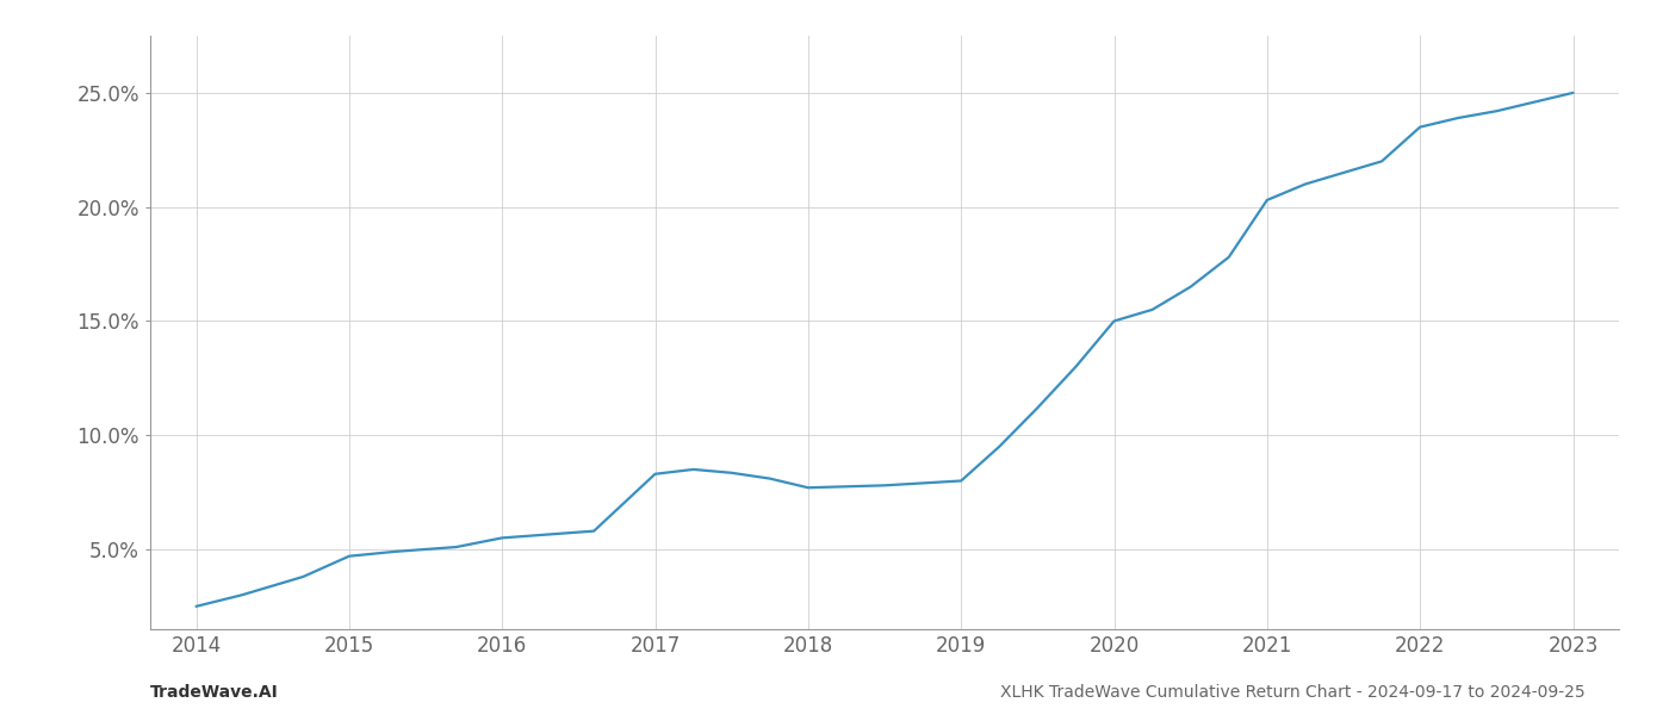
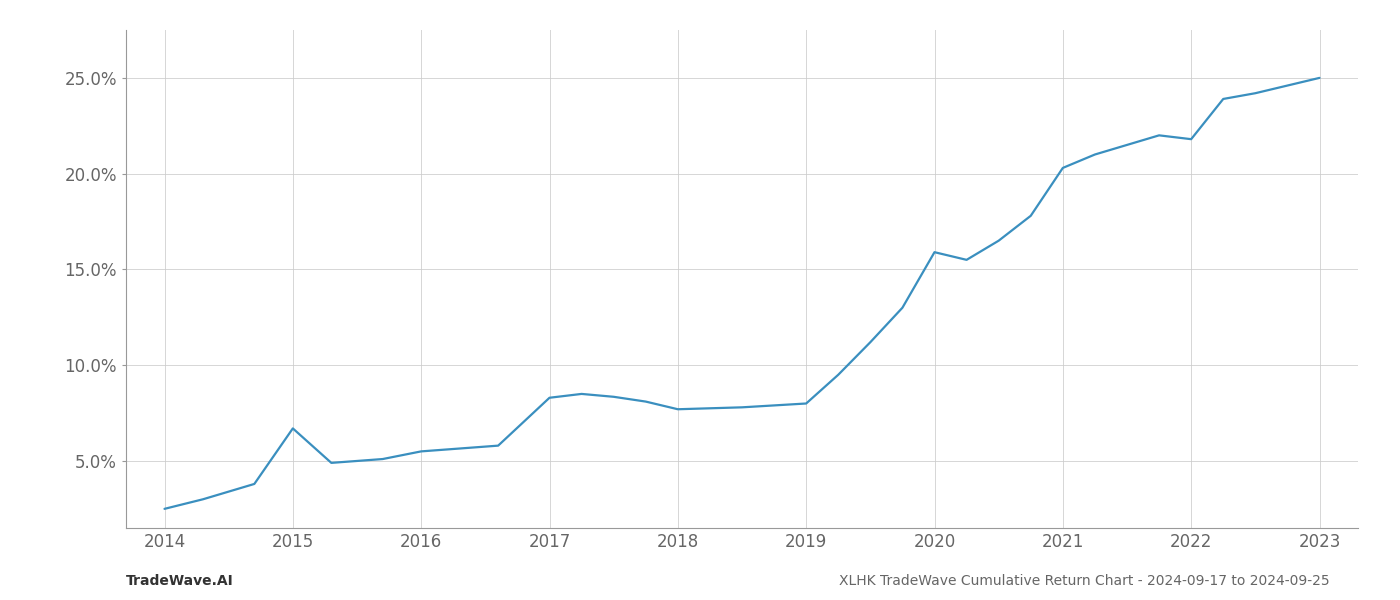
2015: 4.7% -> 6.7%
2020: 15.0% -> 15.9%
2022: 23.5% -> 21.8%
